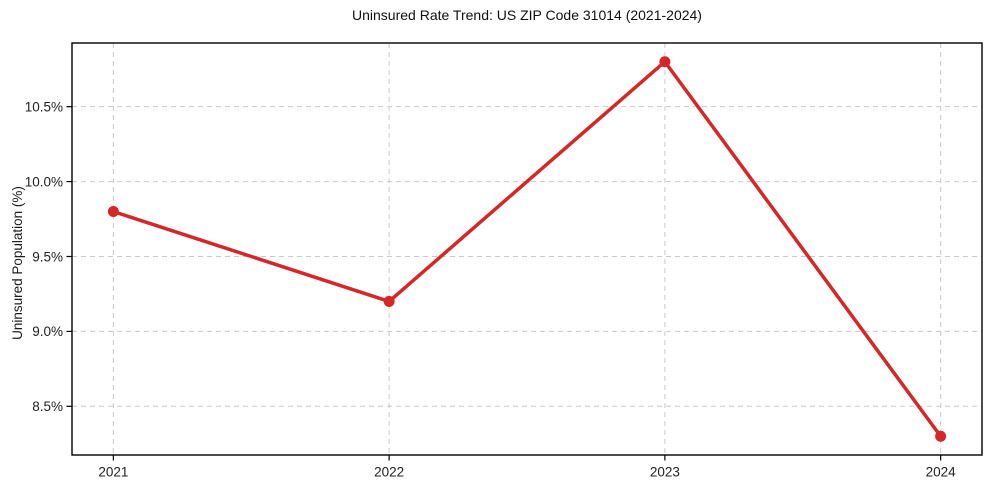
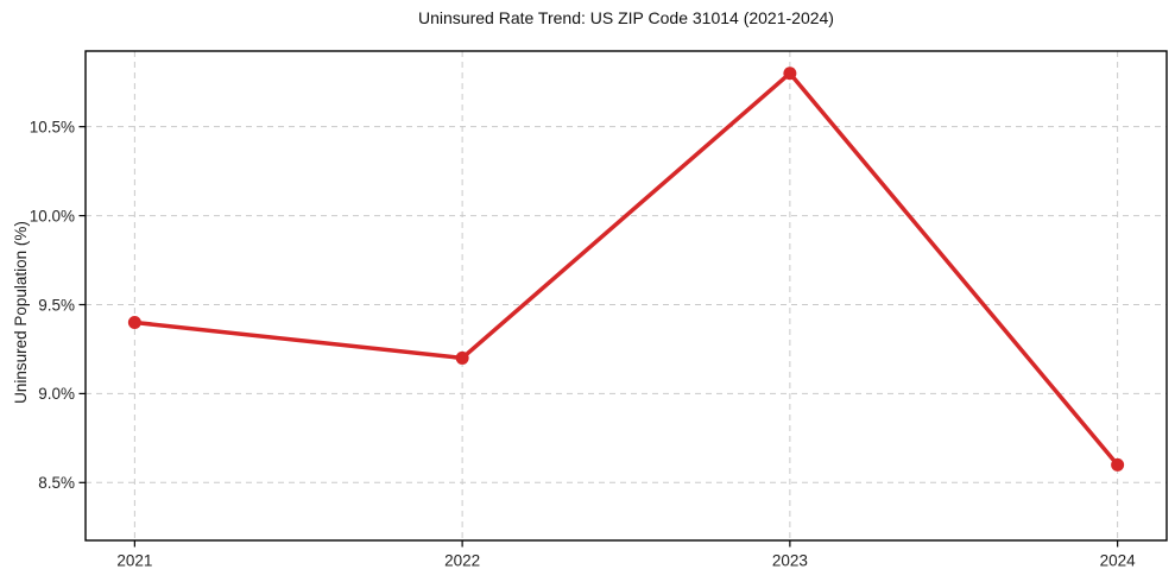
2021: 9.8% -> 9.4%
2024: 8.3% -> 8.6%
